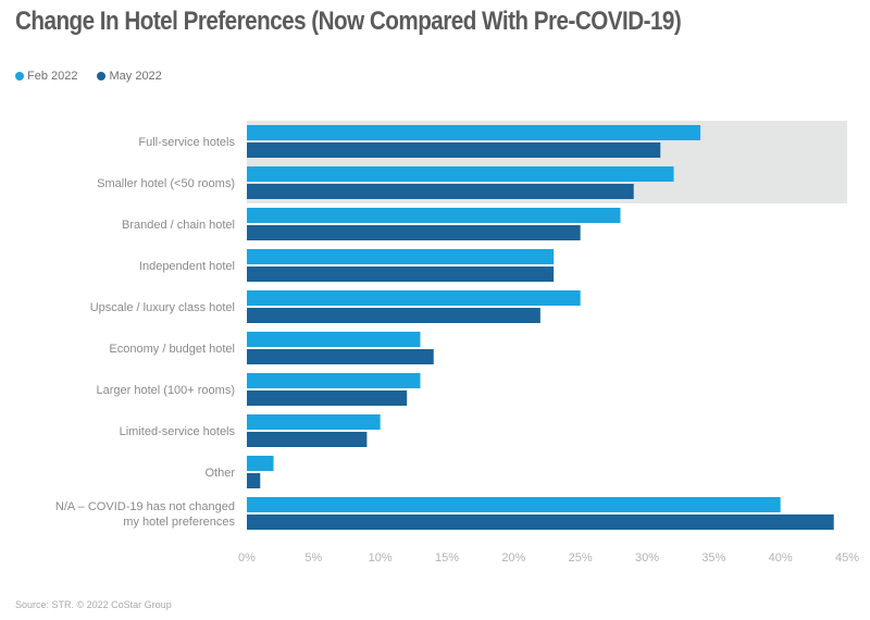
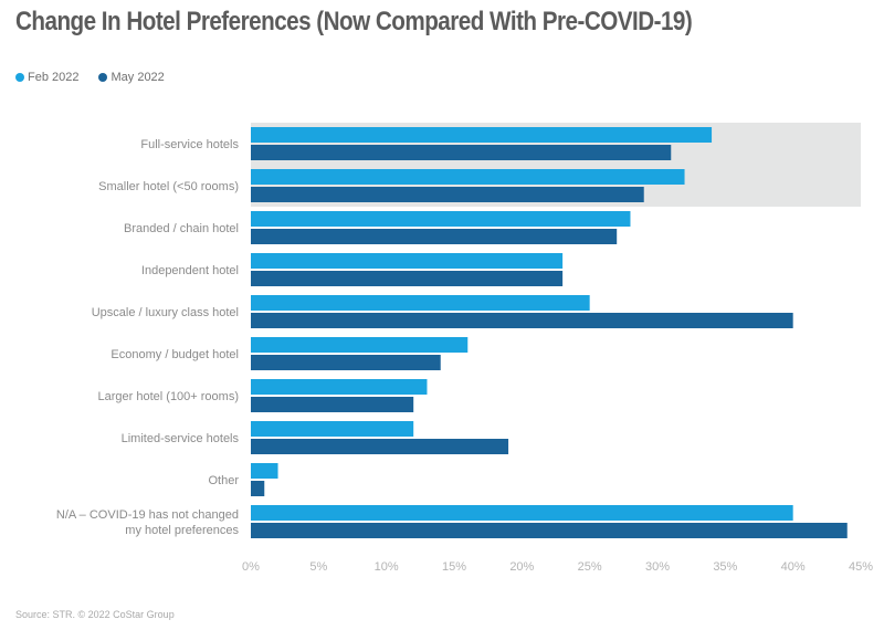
May 2022/Branded / chain hotel: 25% -> 27%
May 2022/Upscale / luxury class hotel: 22% -> 40%
Feb 2022/Economy / budget hotel: 13% -> 16%
Feb 2022/Limited-service hotels: 10% -> 12%
May 2022/Limited-service hotels: 9% -> 19%
